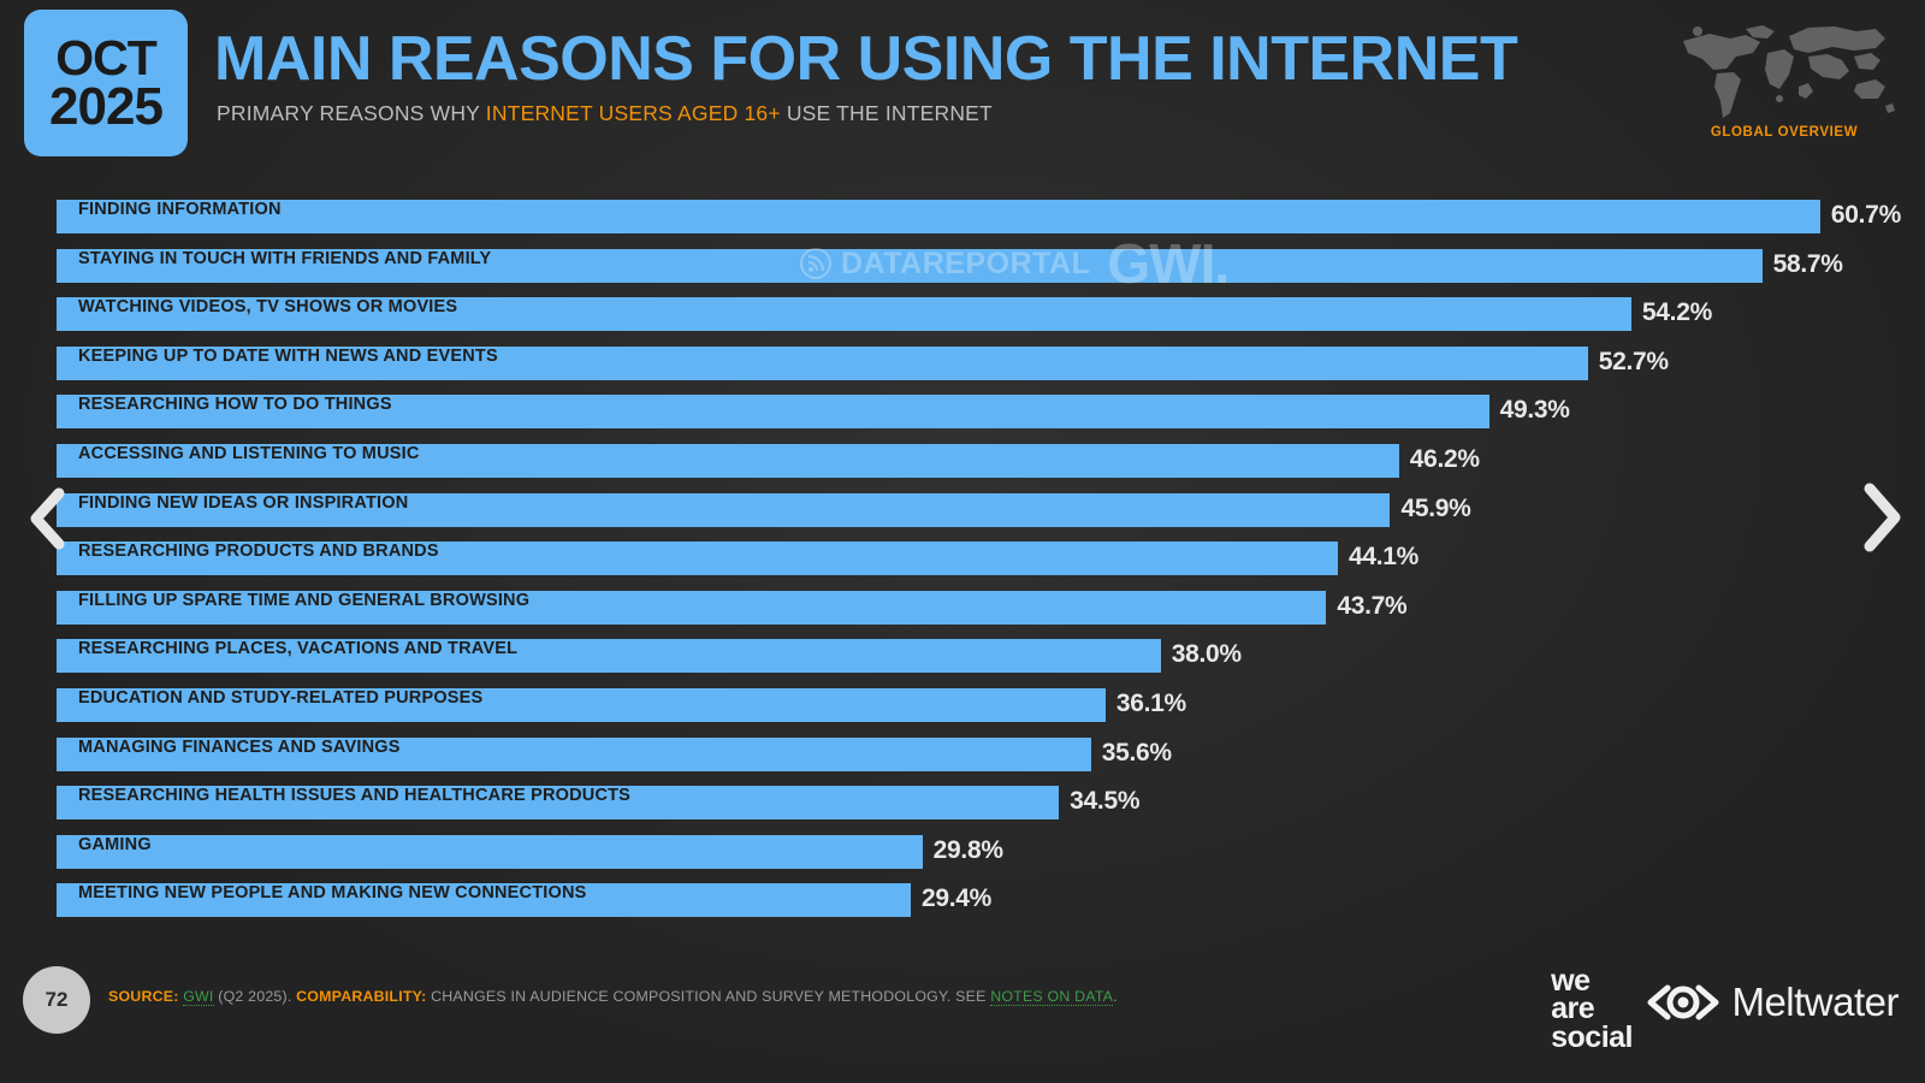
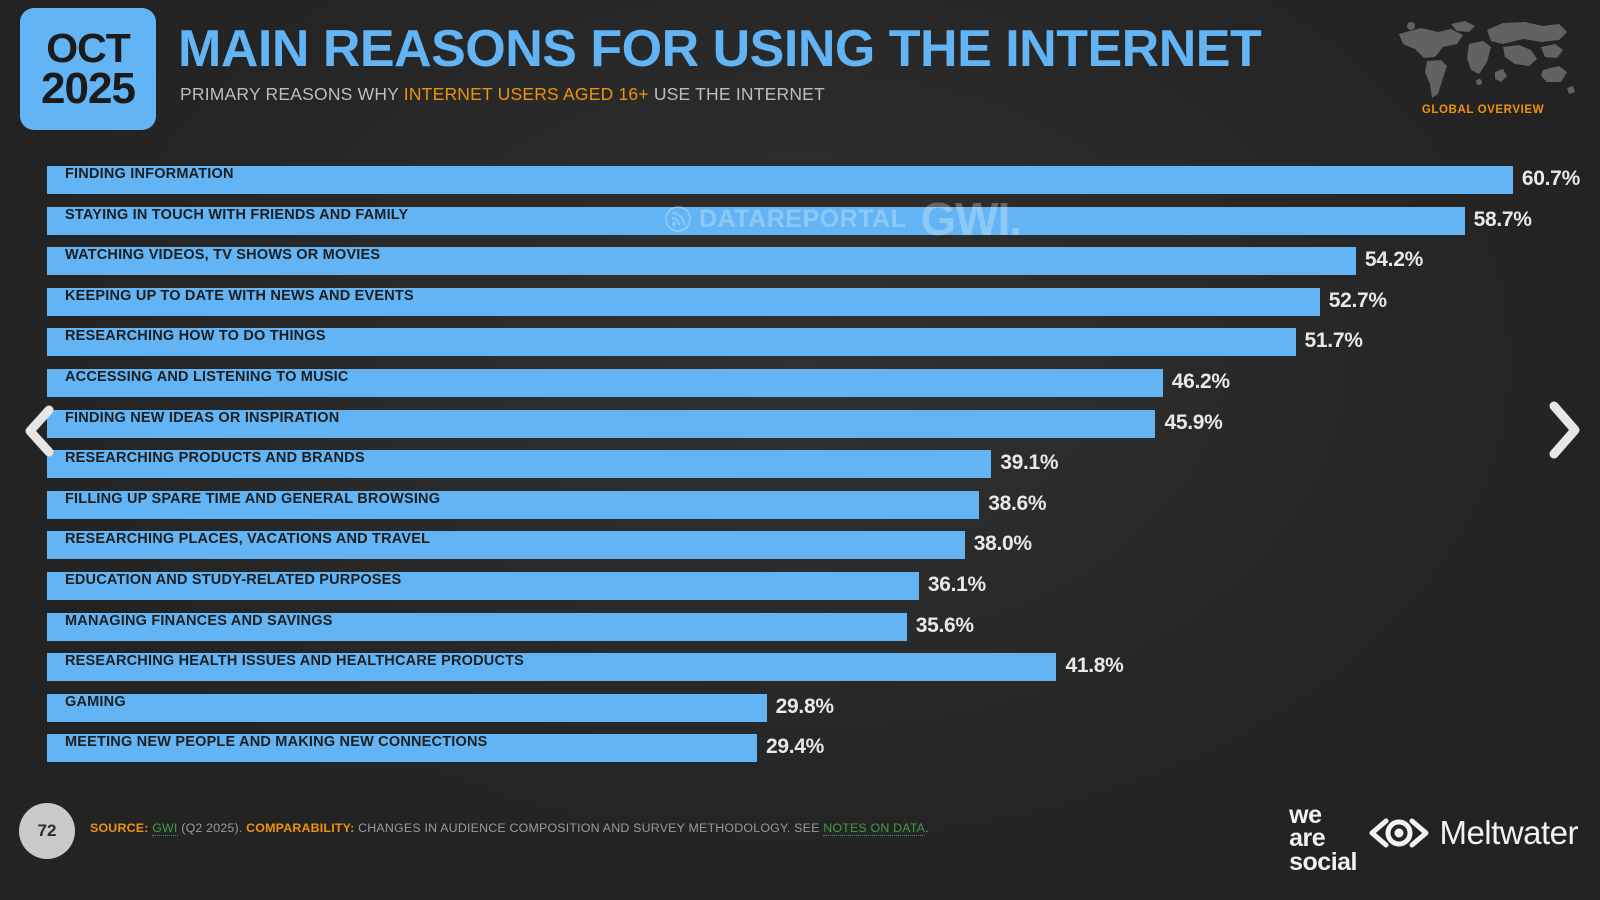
RESEARCHING HOW TO DO THINGS: 49.3% -> 51.7%
RESEARCHING PRODUCTS AND BRANDS: 44.1% -> 39.1%
FILLING UP SPARE TIME AND GENERAL BROWSING: 43.7% -> 38.6%
RESEARCHING HEALTH ISSUES AND HEALTHCARE PRODUCTS: 34.5% -> 41.8%
